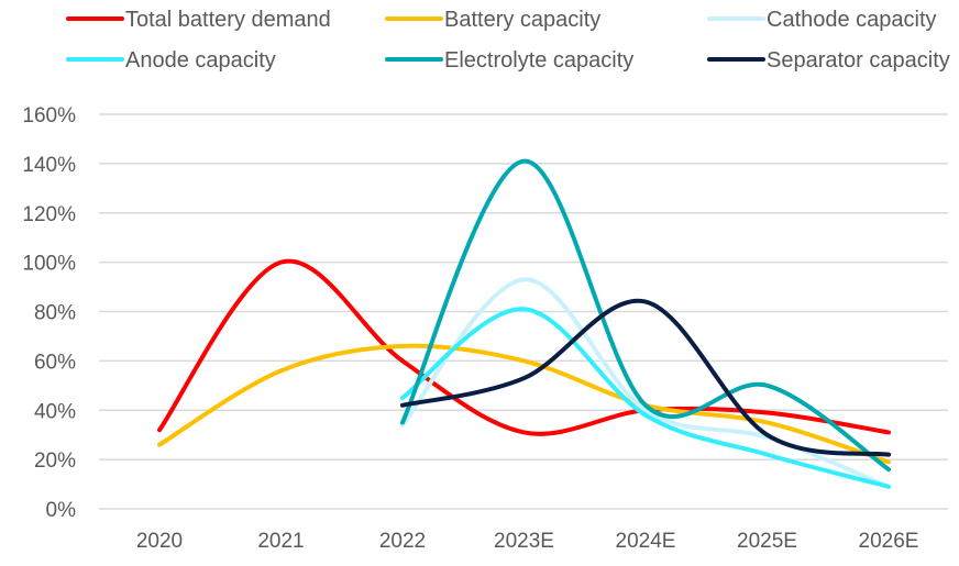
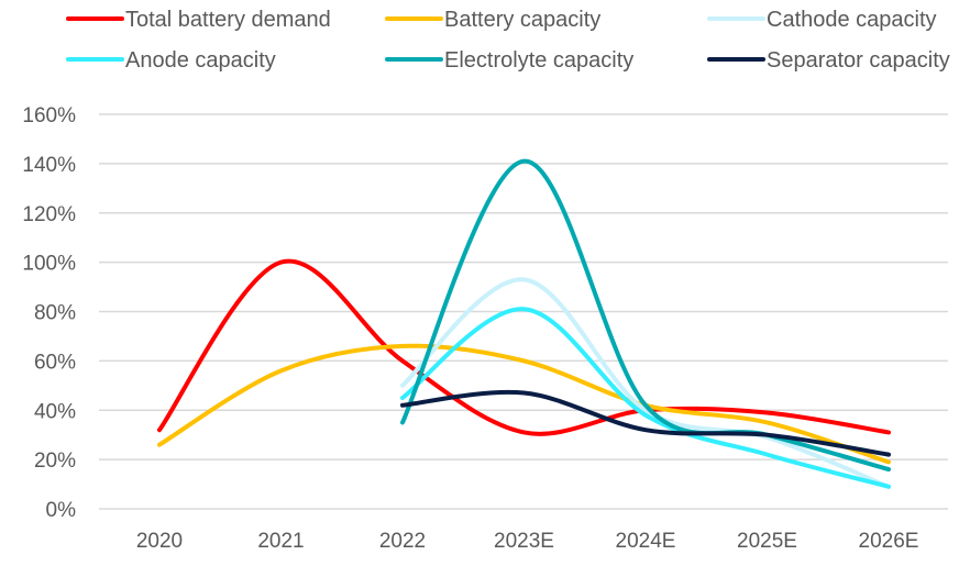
Cathode capacity/2022: 34% -> 50%
Separator capacity/2023E: 53% -> 47%
Separator capacity/2024E: 84% -> 32%
Electrolyte capacity/2025E: 50% -> 30%
